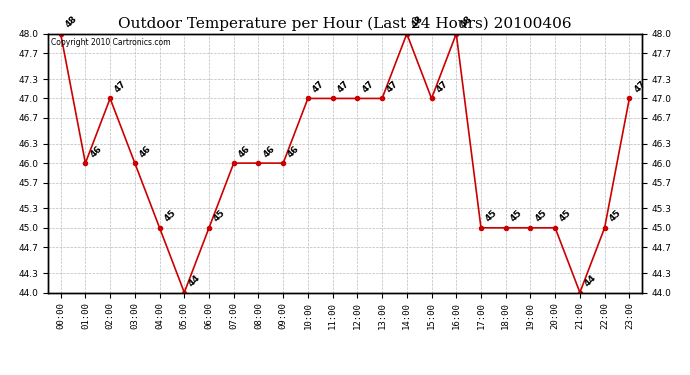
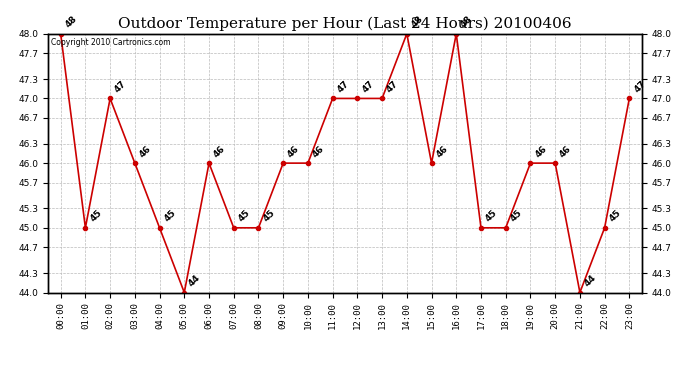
01:00: 46 -> 45
06:00: 45 -> 46
07:00: 46 -> 45
08:00: 46 -> 45
10:00: 47 -> 46
15:00: 47 -> 46
19:00: 45 -> 46
20:00: 45 -> 46
